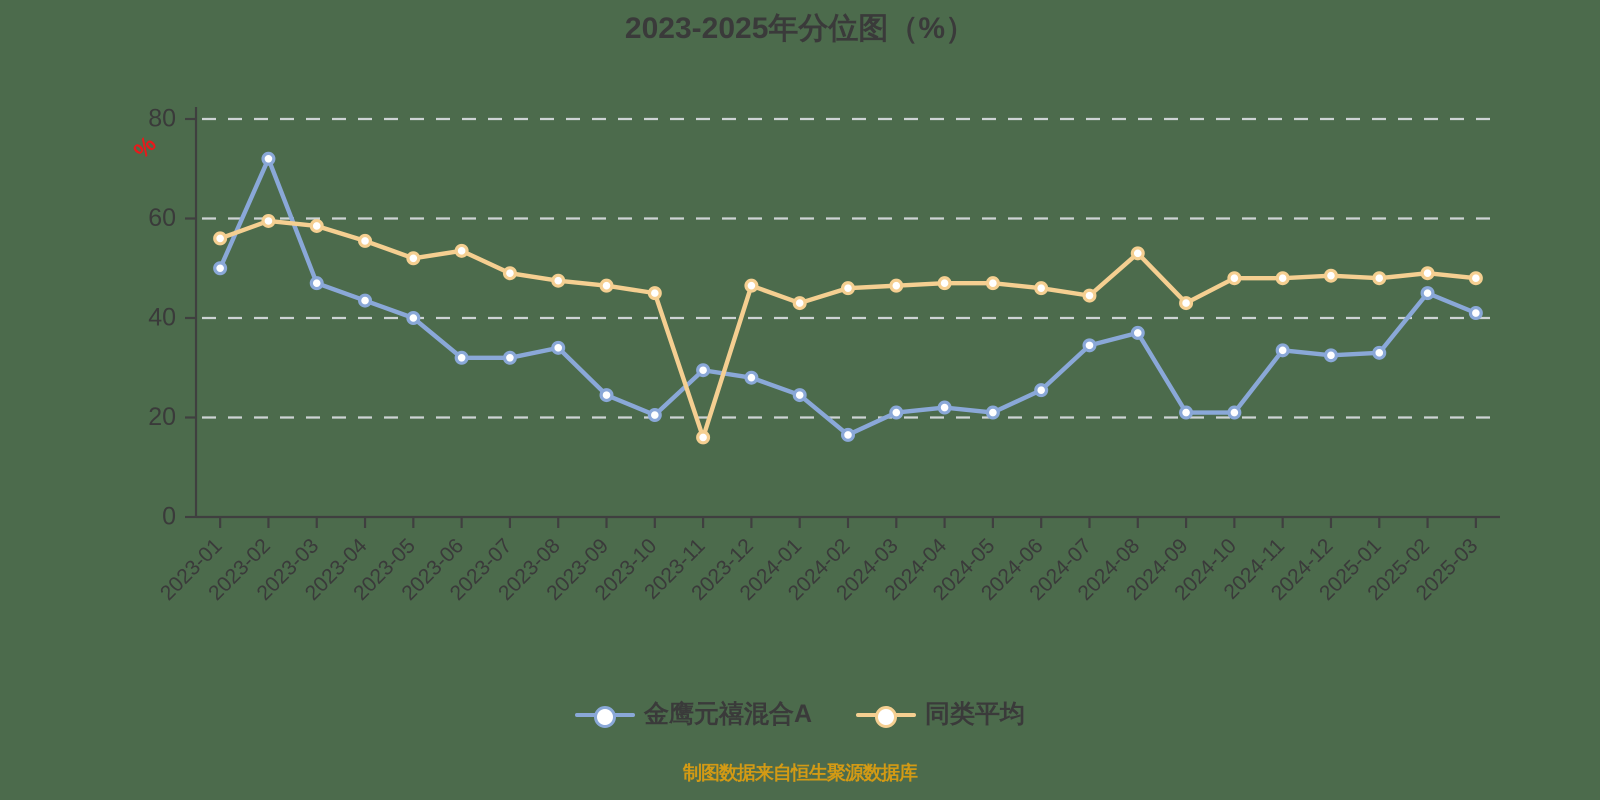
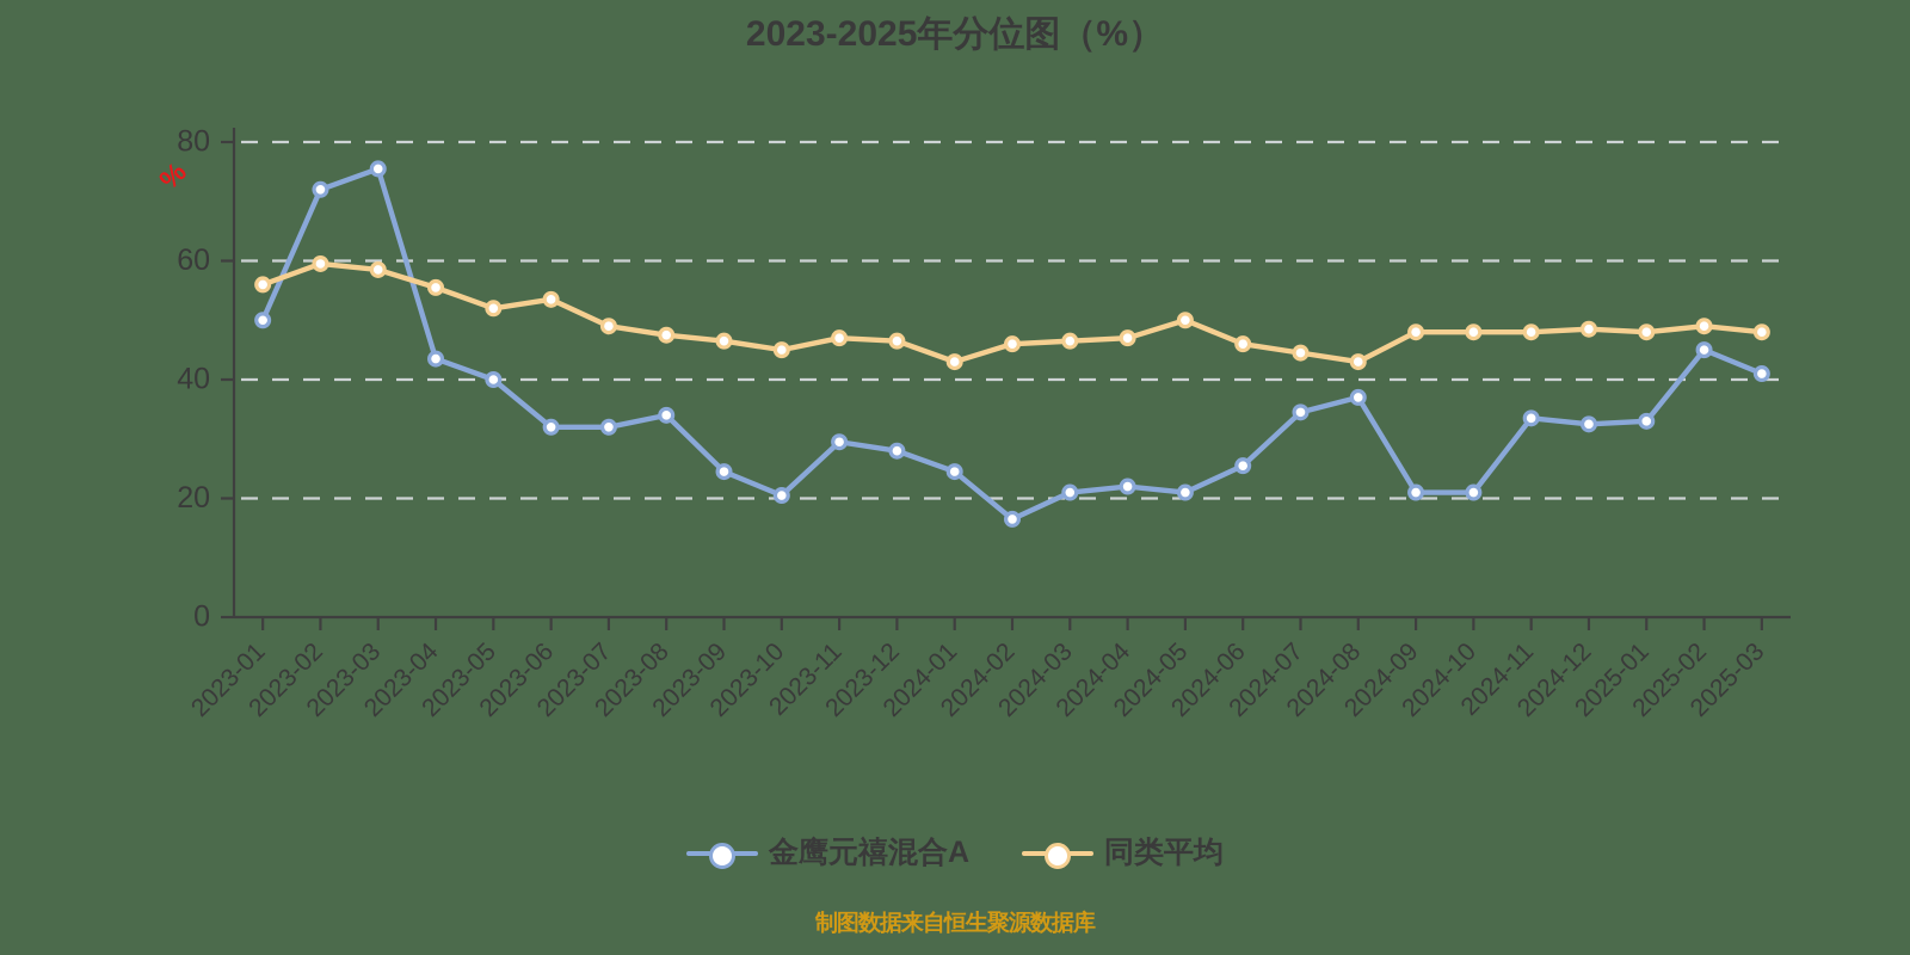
金鹰元禧混合A/2023-03: 47 -> 76
同类平均/2023-11: 16 -> 47
同类平均/2024-05: 47 -> 50
同类平均/2024-08: 53 -> 43
同类平均/2024-09: 43 -> 48
